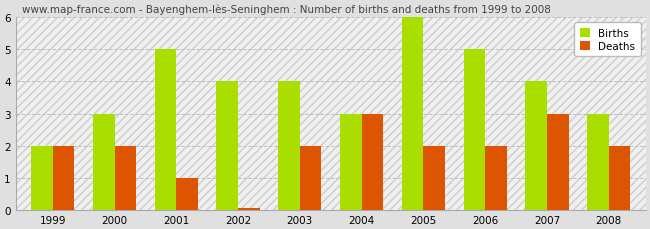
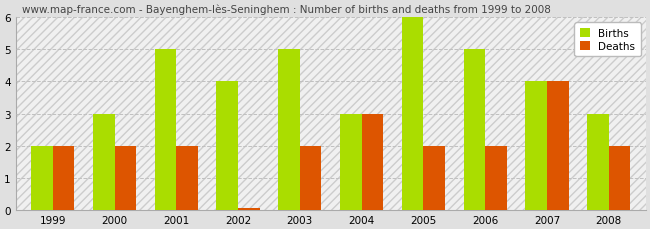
Deaths/2001: 1.00 -> 2.00
Births/2003: 4 -> 5
Deaths/2007: 3.00 -> 4.00
